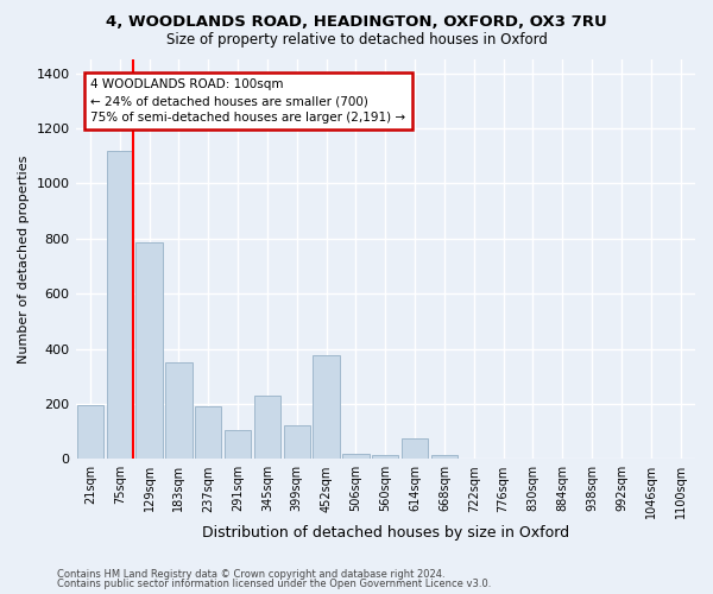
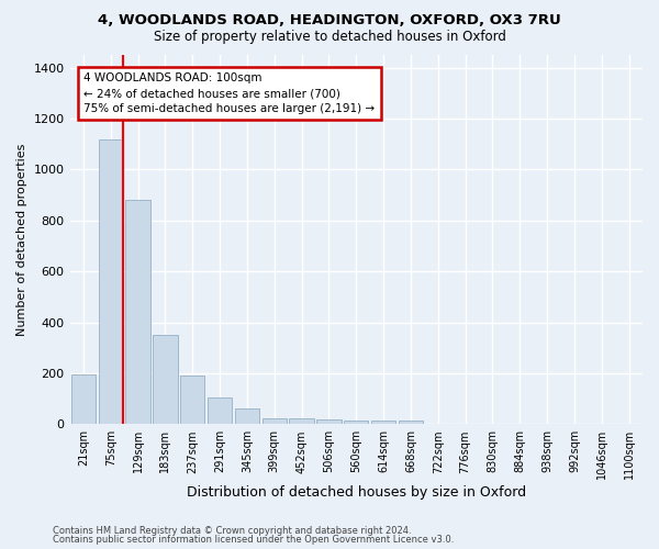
129sqm: 785 -> 880
345sqm: 230 -> 60
399sqm: 120 -> 25
452sqm: 375 -> 22
614sqm: 75 -> 13
